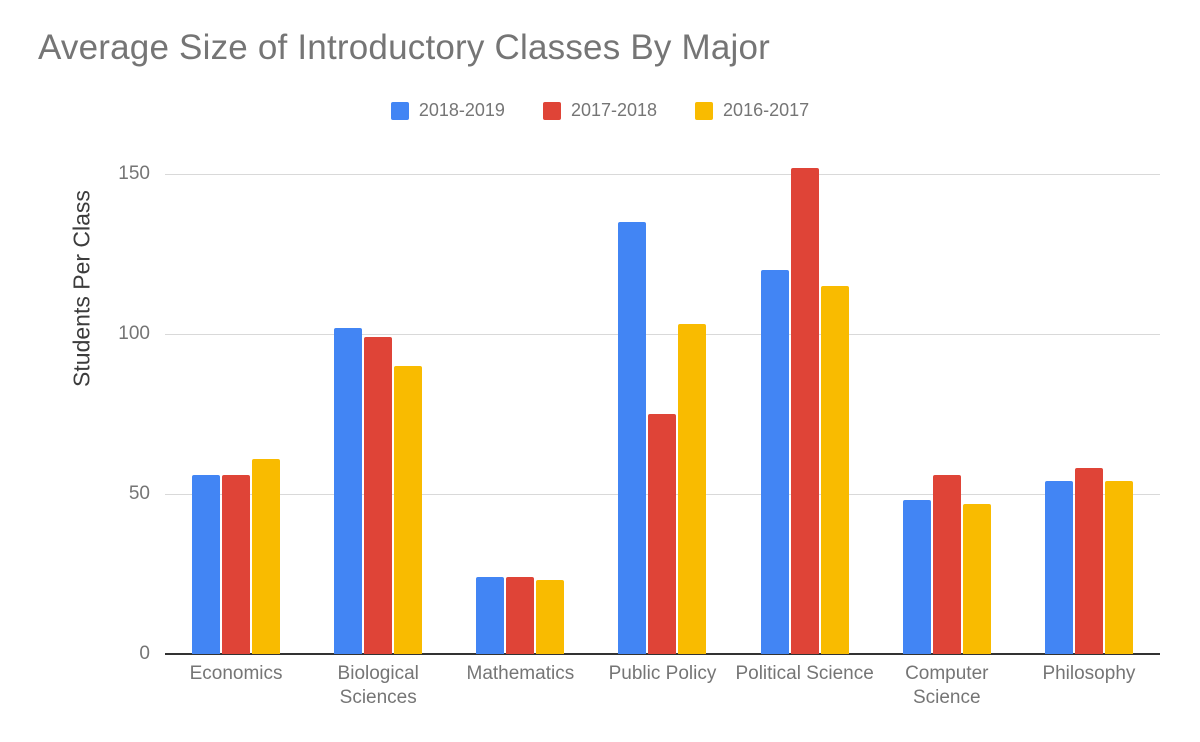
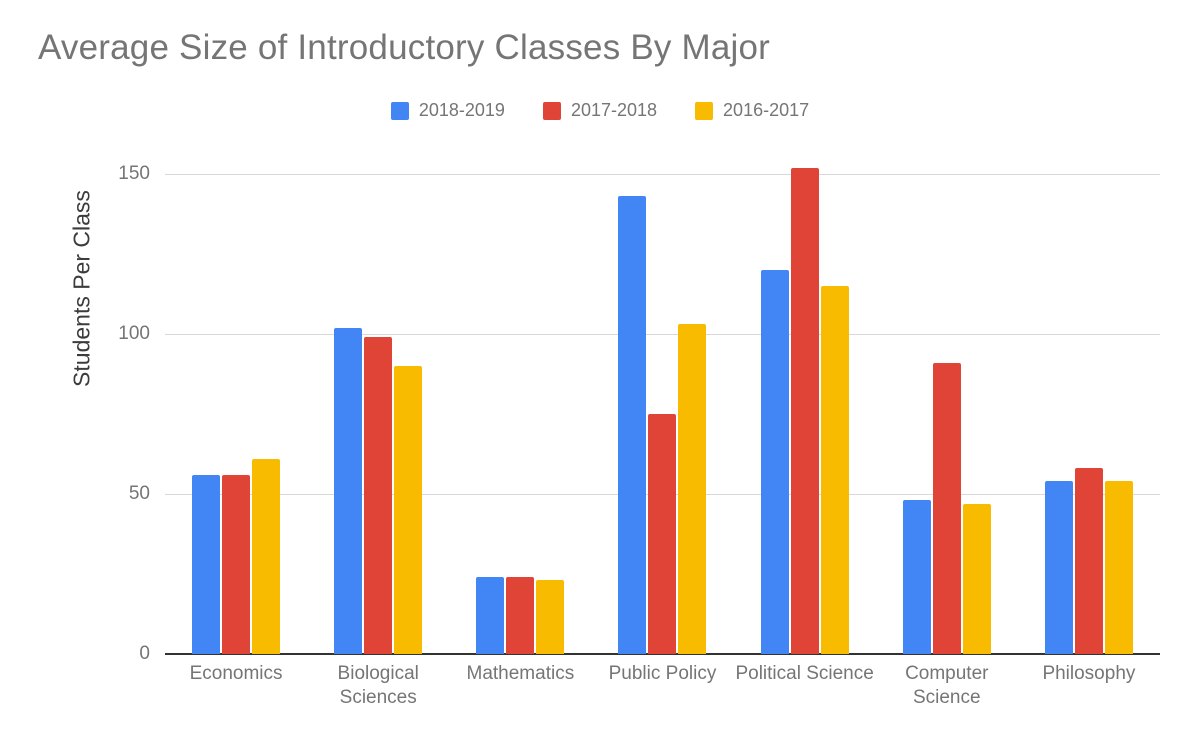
2018-2019/Public Policy: 135 -> 143
2017-2018/Computer Science: 56 -> 91
